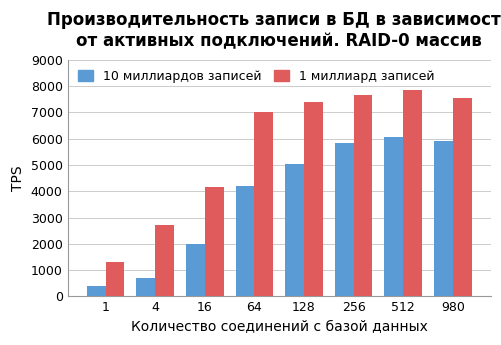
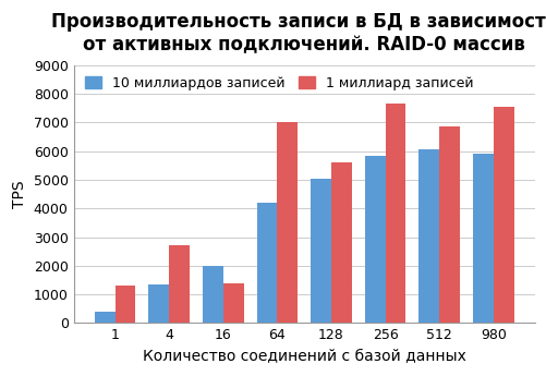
10 миллиардов записей/4: 700 -> 1350
1 миллиард записей/16: 4150 -> 1400
1 миллиард записей/128: 7400 -> 5600
1 миллиард записей/512: 7850 -> 6850
